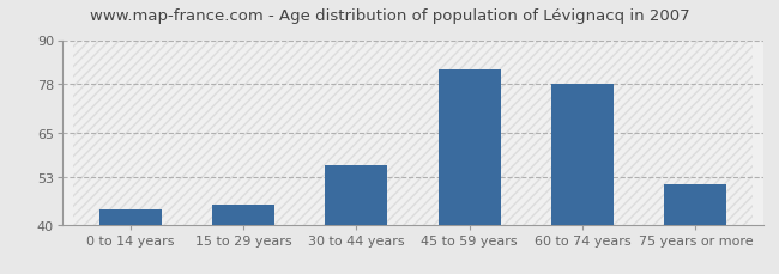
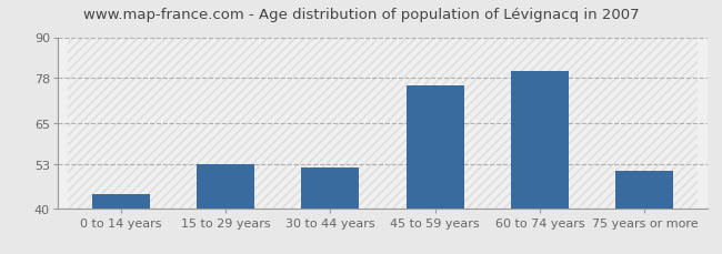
15 to 29 years: 45.5 -> 53.0
30 to 44 years: 56.0 -> 52.0
45 to 59 years: 82.0 -> 76.0
60 to 74 years: 78.0 -> 80.0
